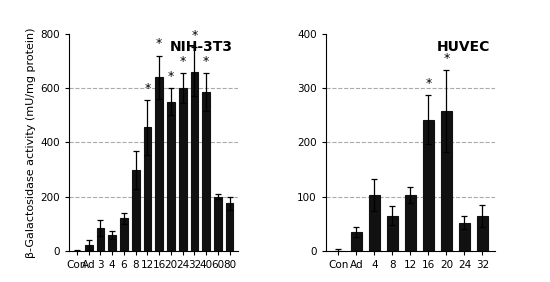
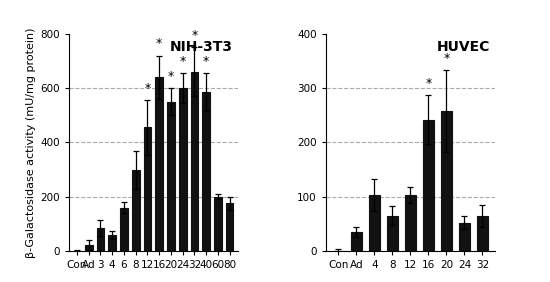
6: 120 -> 160
